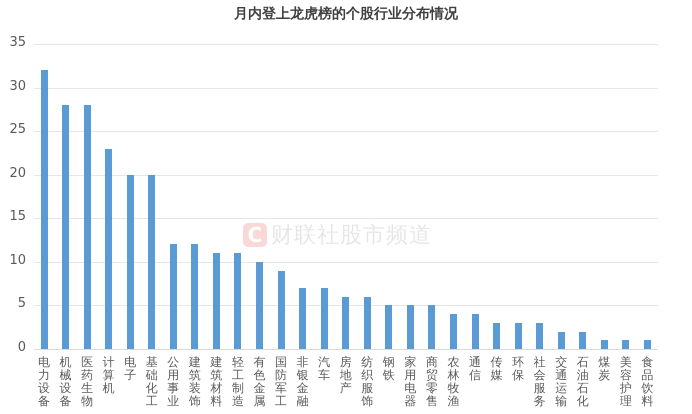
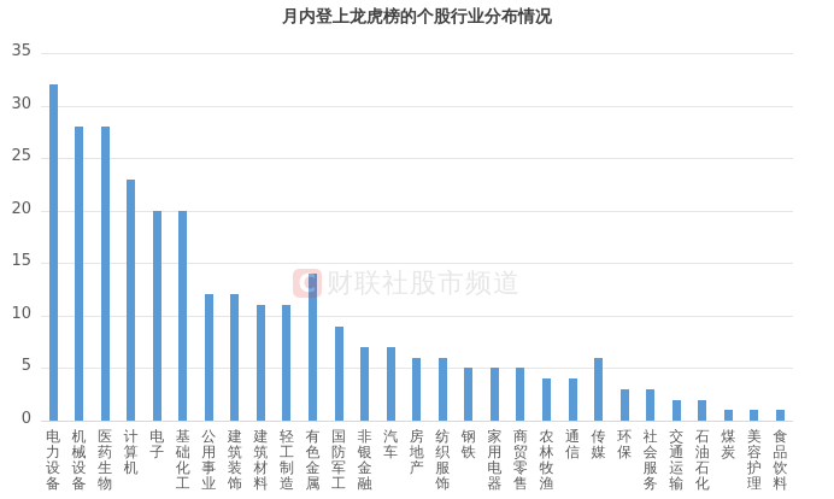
有色金属: 10 -> 14
传媒: 3 -> 6
